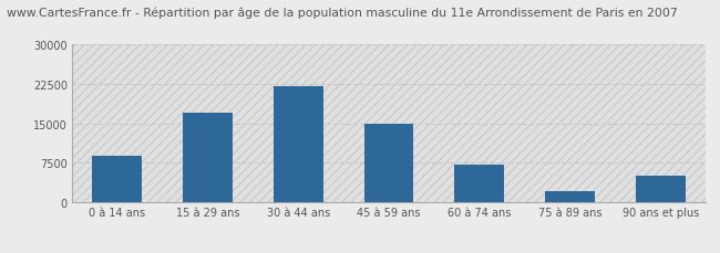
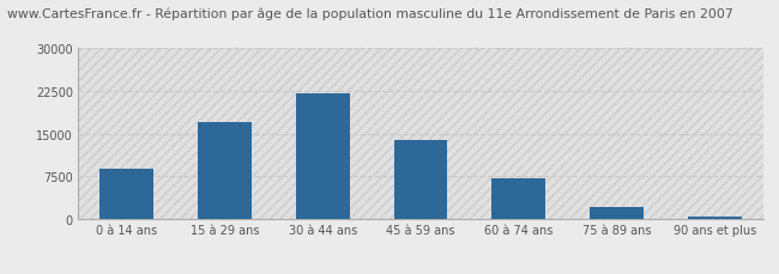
45 à 59 ans: 15000 -> 13800
90 ans et plus: 5000 -> 500
